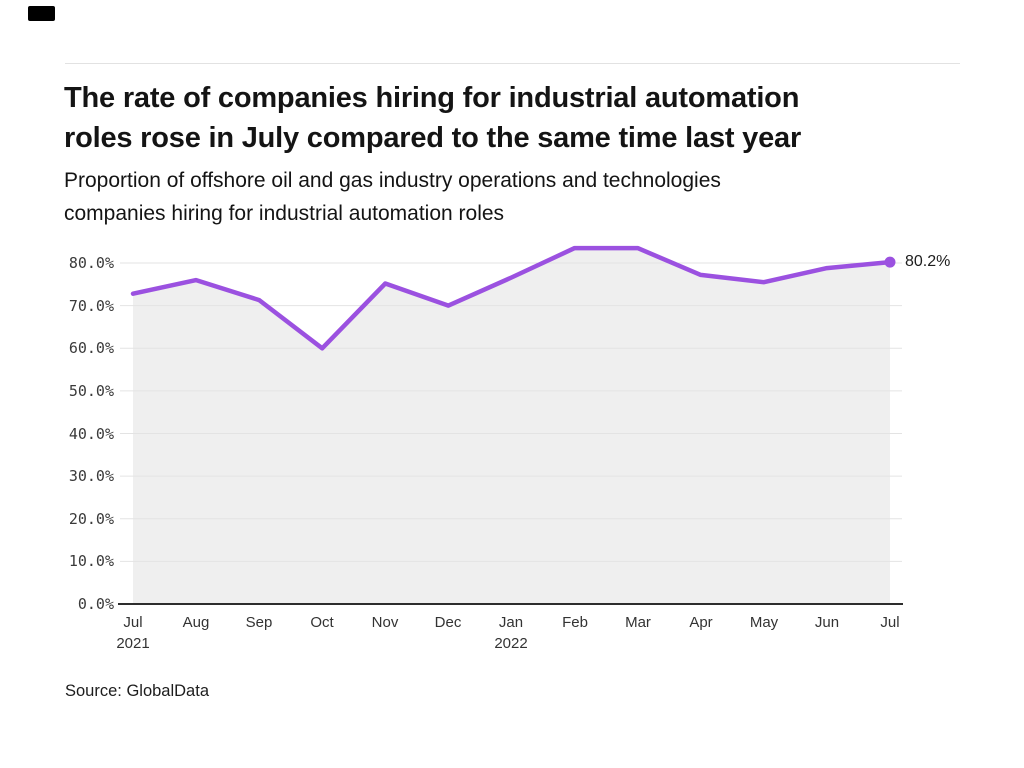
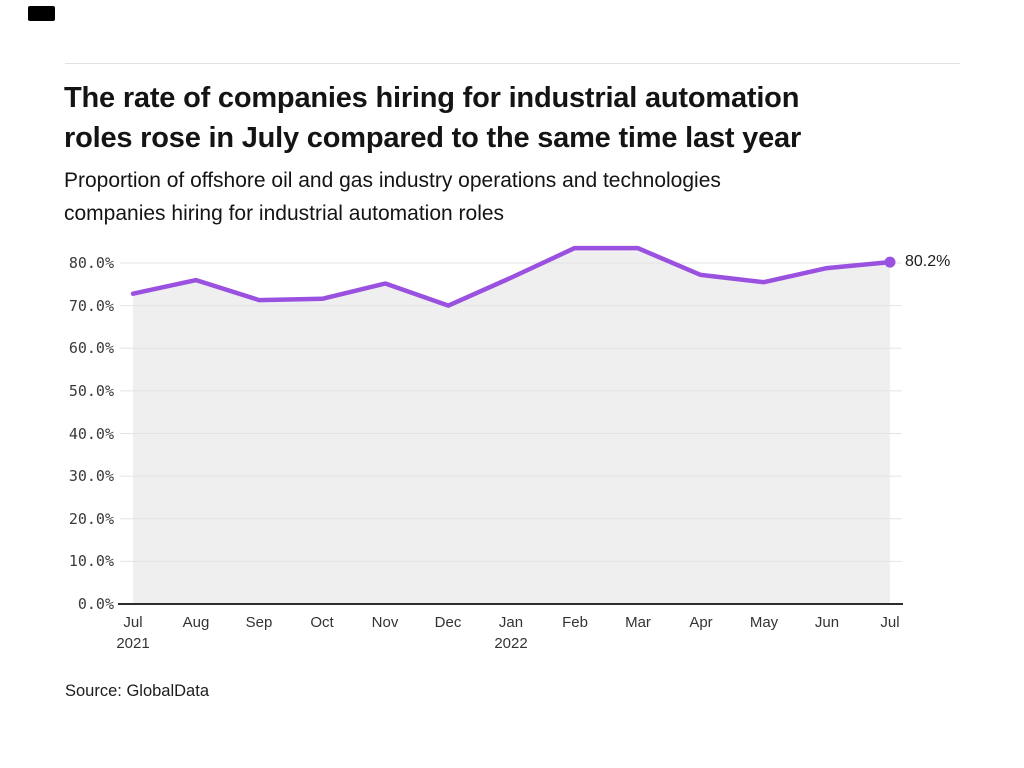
Oct: 60% -> 72%
